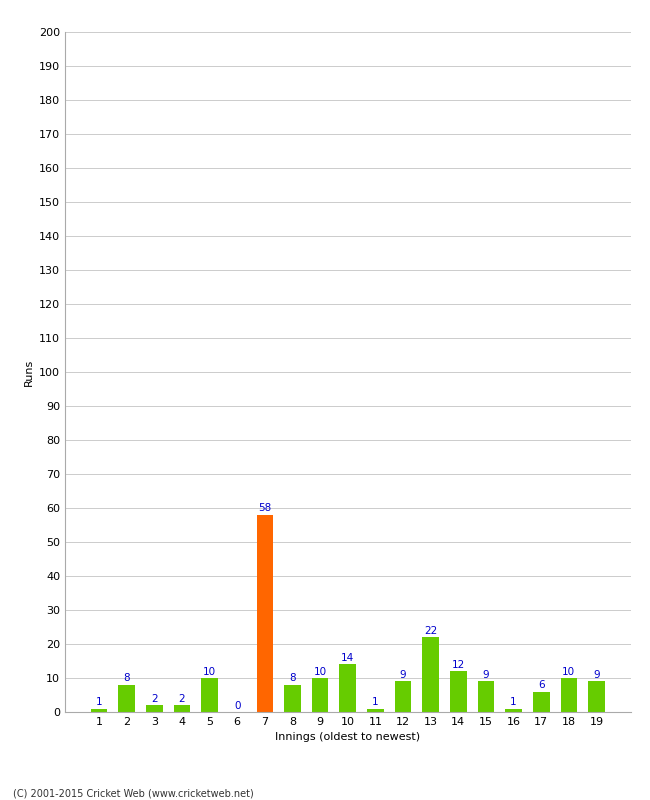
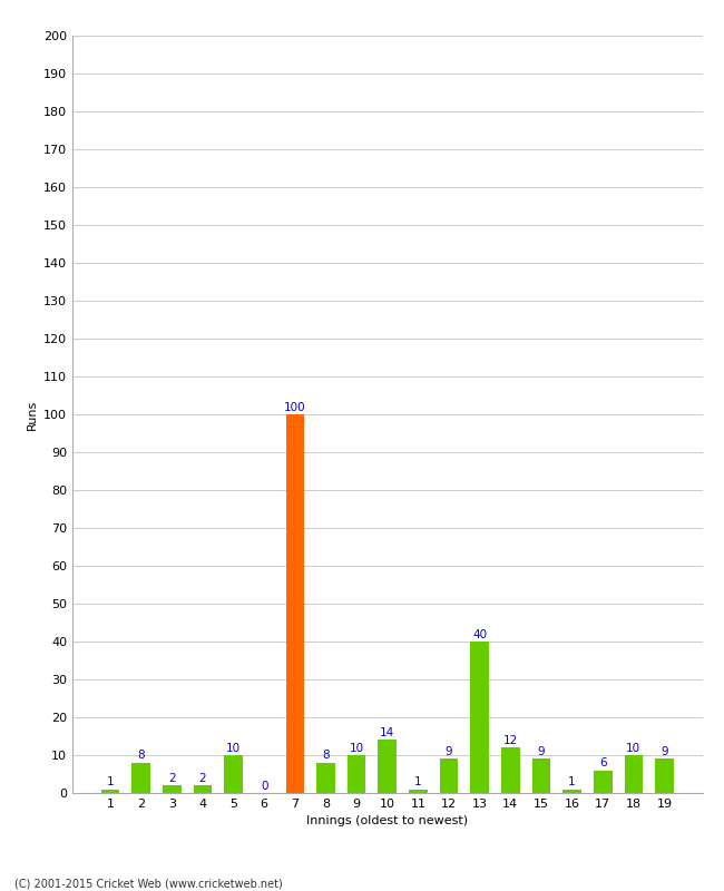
7: 58 -> 100
13: 22 -> 40
